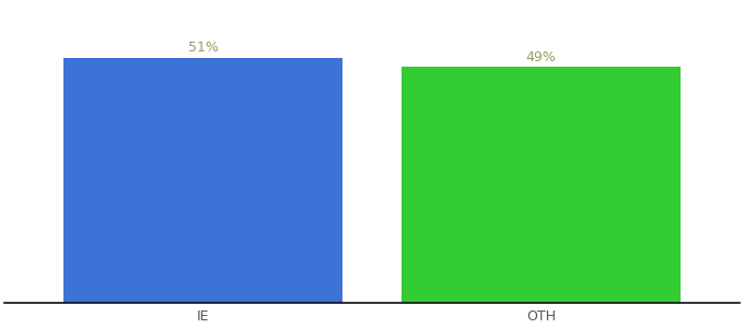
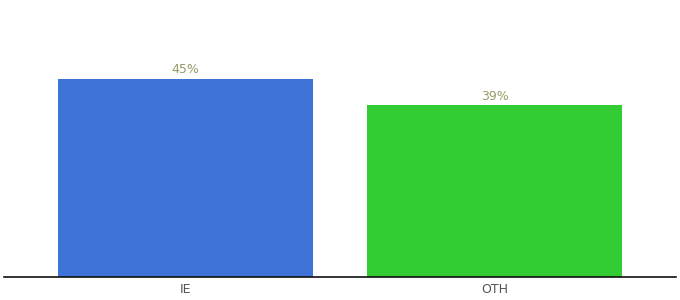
IE: 51% -> 45%
OTH: 49% -> 39%
